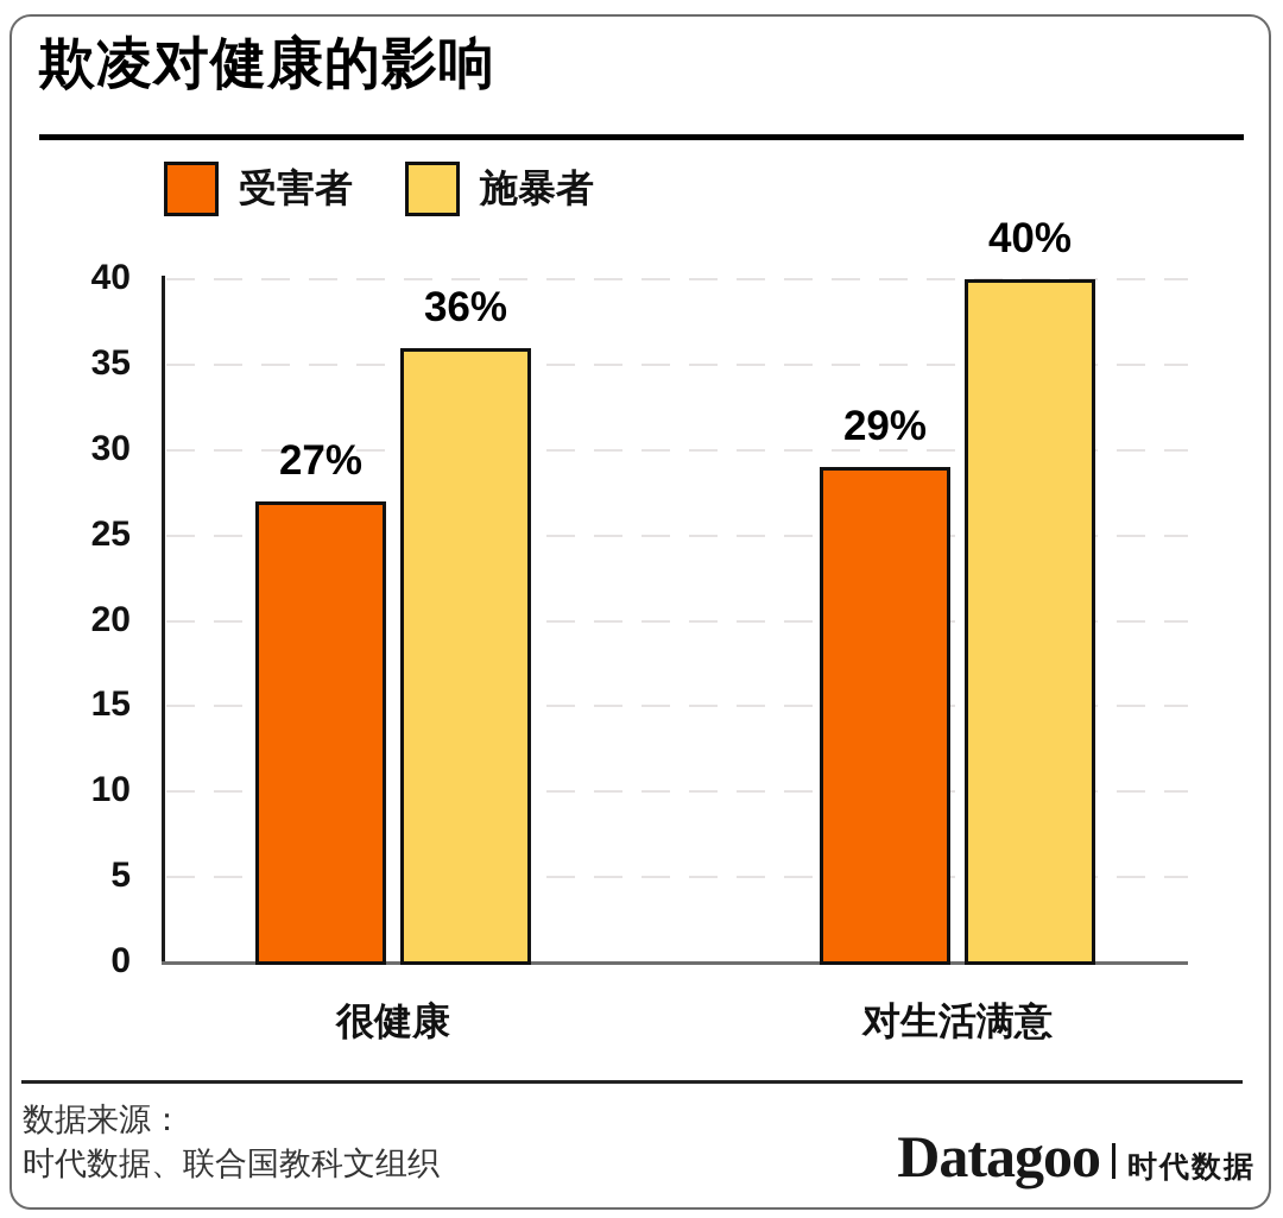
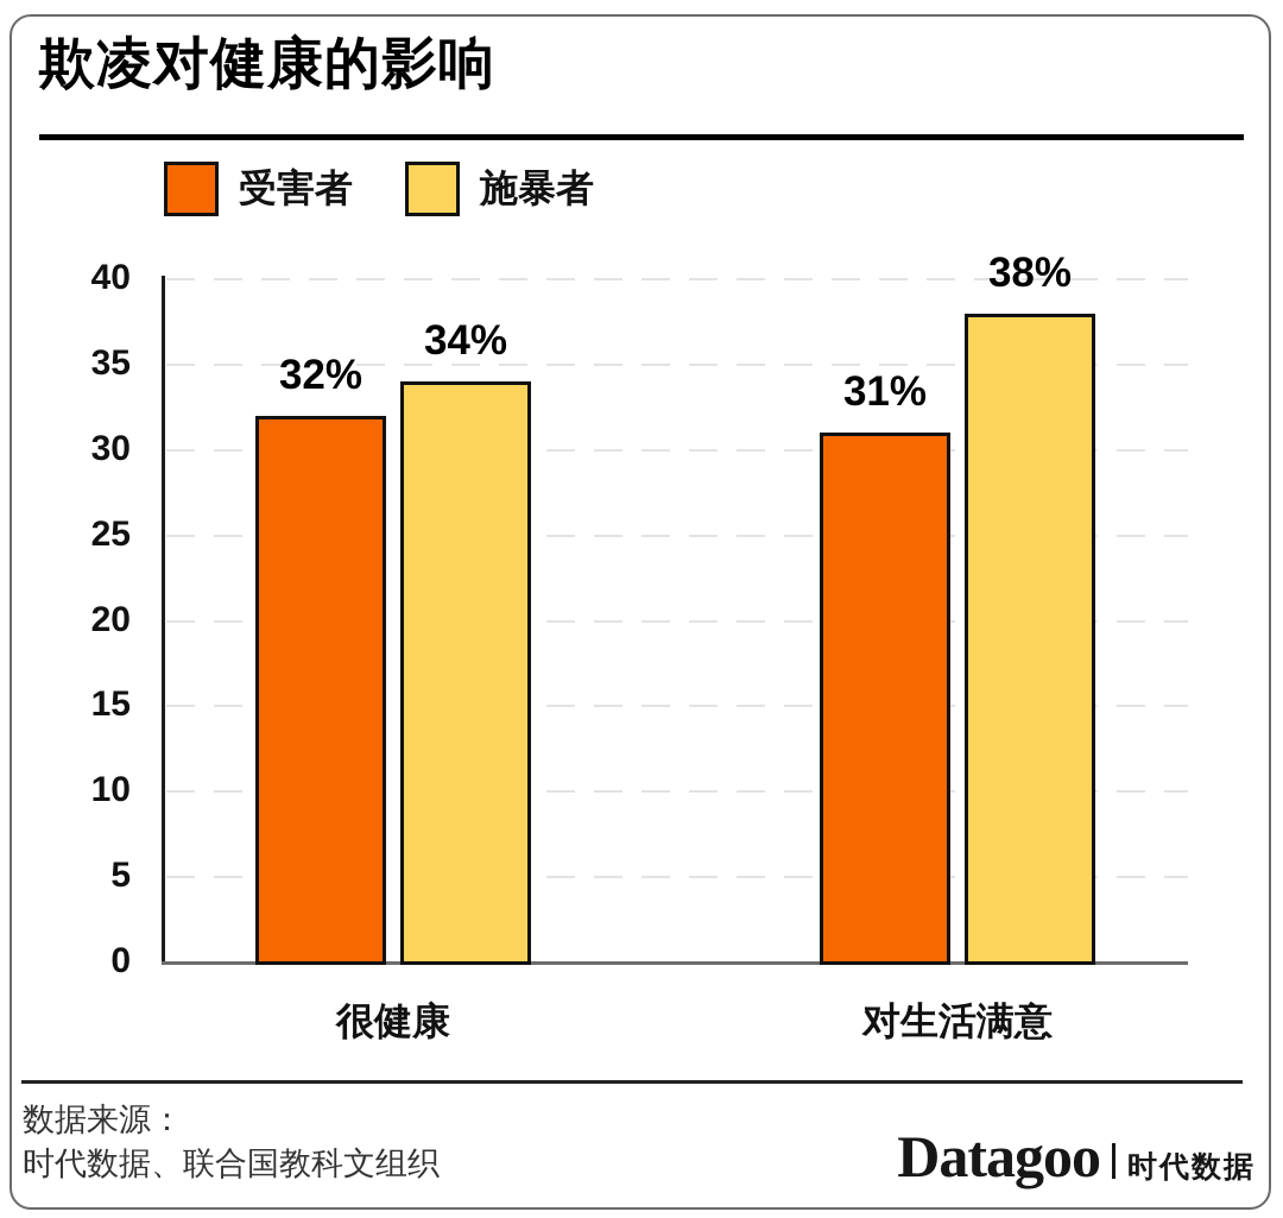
受害者/很健康: 27% -> 32%
施暴者/很健康: 36% -> 34%
受害者/对生活满意: 29% -> 31%
施暴者/对生活满意: 40% -> 38%
